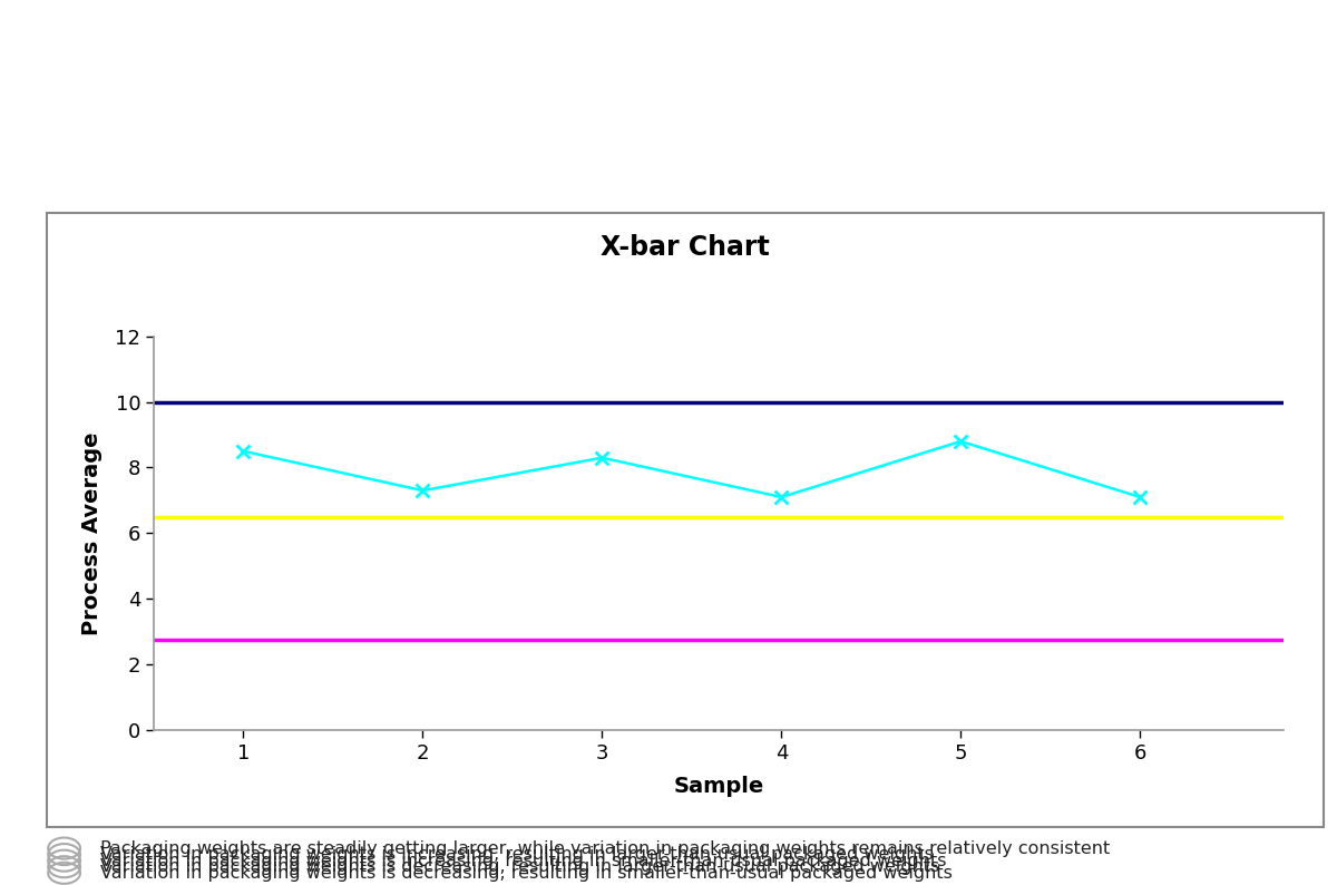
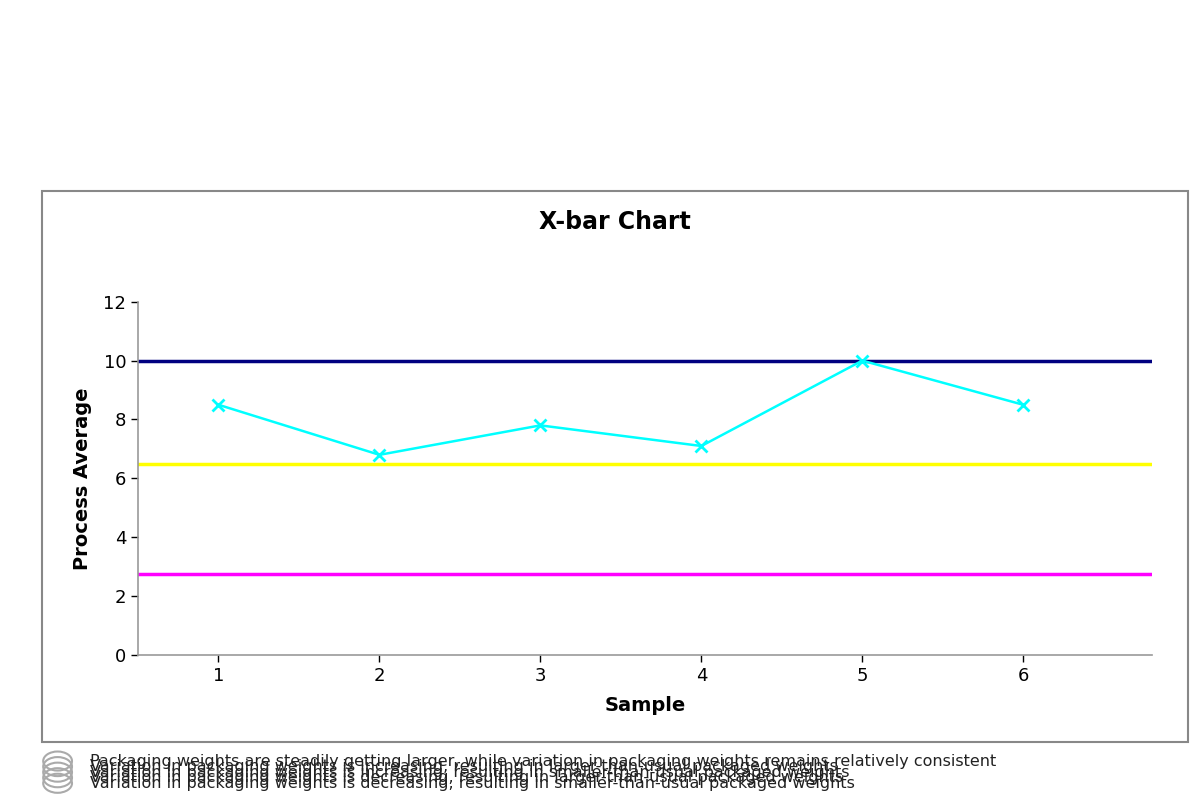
2: 7.3 -> 6.8
3: 8.3 -> 7.8
5: 8.8 -> 10.0
6: 7.1 -> 8.5
